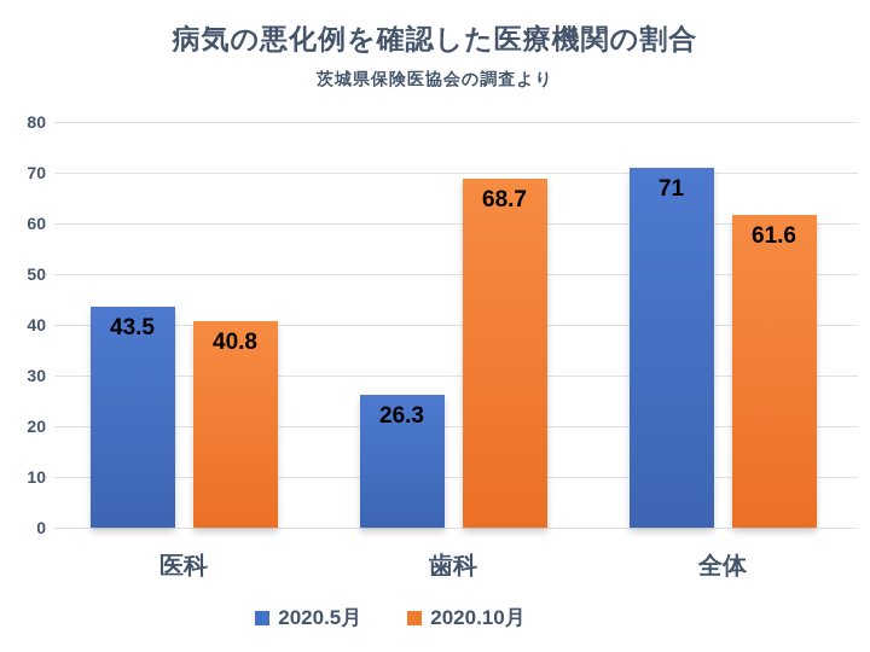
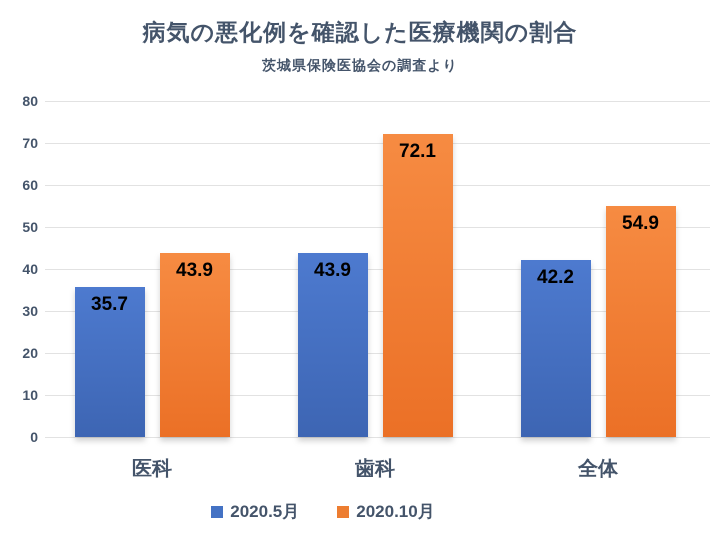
2020.5月/医科: 43.5 -> 35.7
2020.10月/医科: 40.8 -> 43.9
2020.5月/歯科: 26.3 -> 43.9
2020.10月/歯科: 68.7 -> 72.1
2020.5月/全体: 71 -> 42.2
2020.10月/全体: 61.6 -> 54.9
